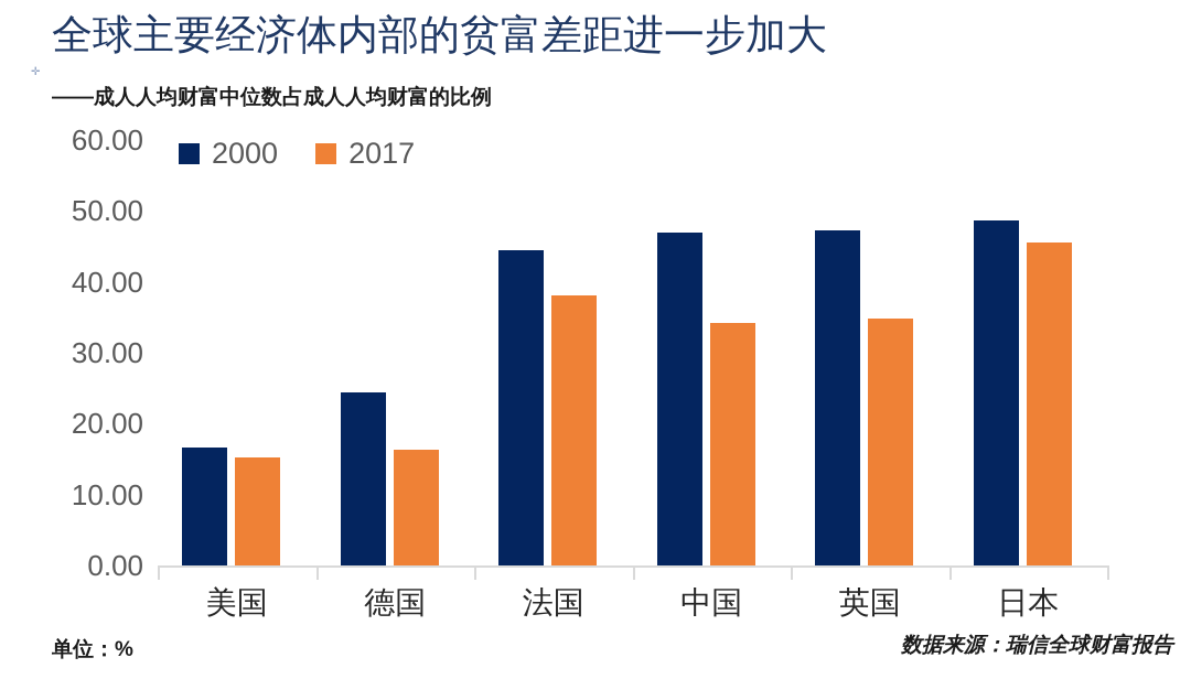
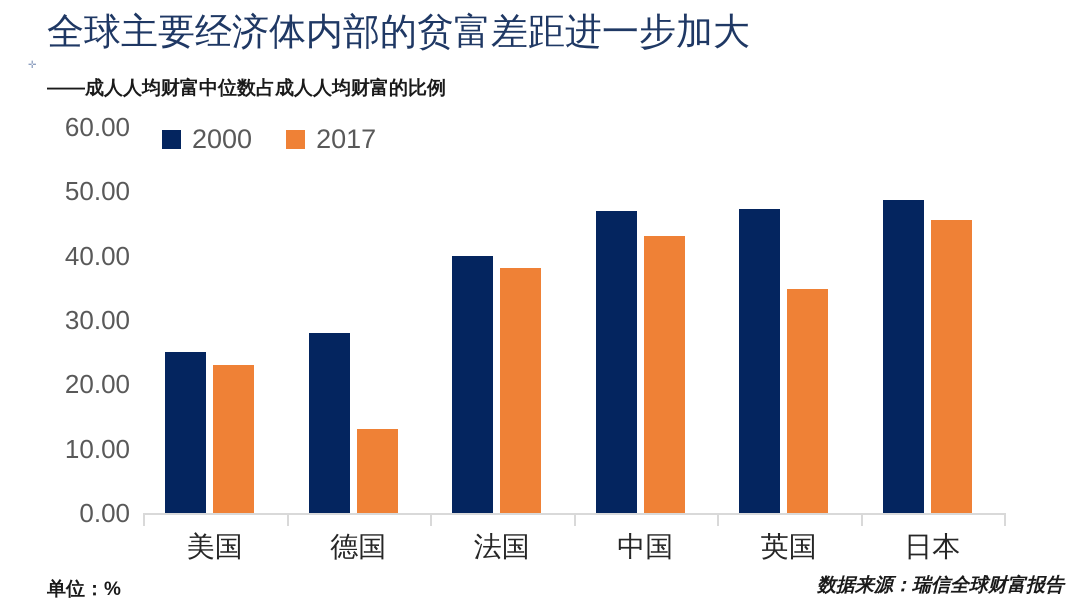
2000/美国: 17 -> 25
2017/美国: 15 -> 23
2000/德国: 24 -> 28
2017/德国: 16 -> 13
2000/法国: 44 -> 40
2017/中国: 34 -> 43
